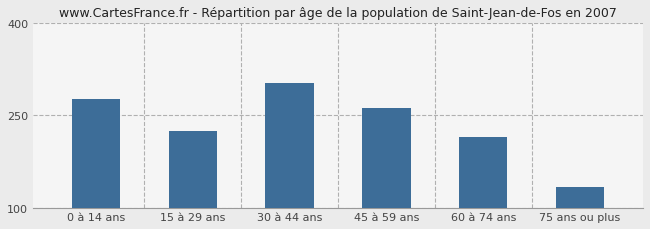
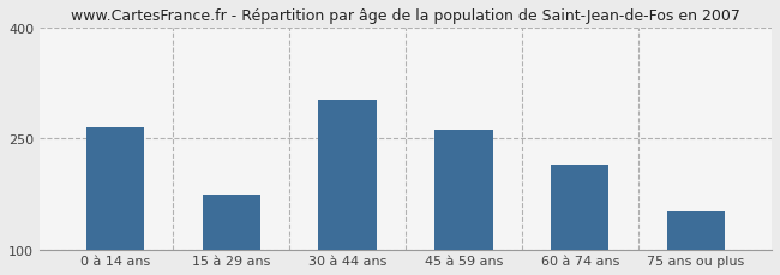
0 à 14 ans: 276 -> 265
15 à 29 ans: 224 -> 175
75 ans ou plus: 134 -> 152
